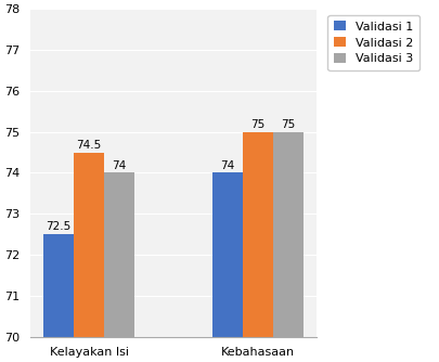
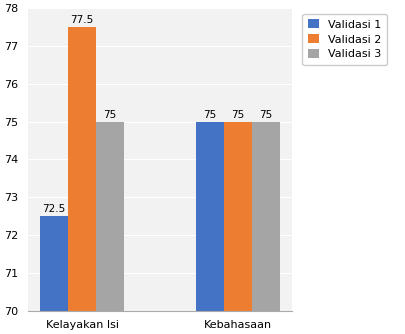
Validasi 2/Kelayakan Isi: 74.5 -> 77.5
Validasi 3/Kelayakan Isi: 74 -> 75
Validasi 1/Kebahasaan: 74 -> 75
